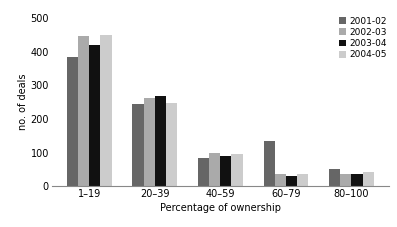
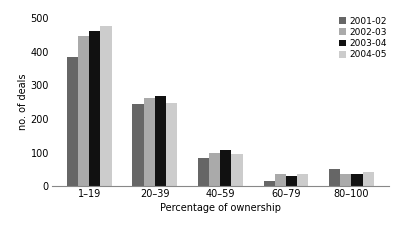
2003-04/1–19: 420 -> 462
2004-05/1–19: 450 -> 478
2003-04/40–59: 90 -> 108
2001-02/60–79: 135 -> 15
